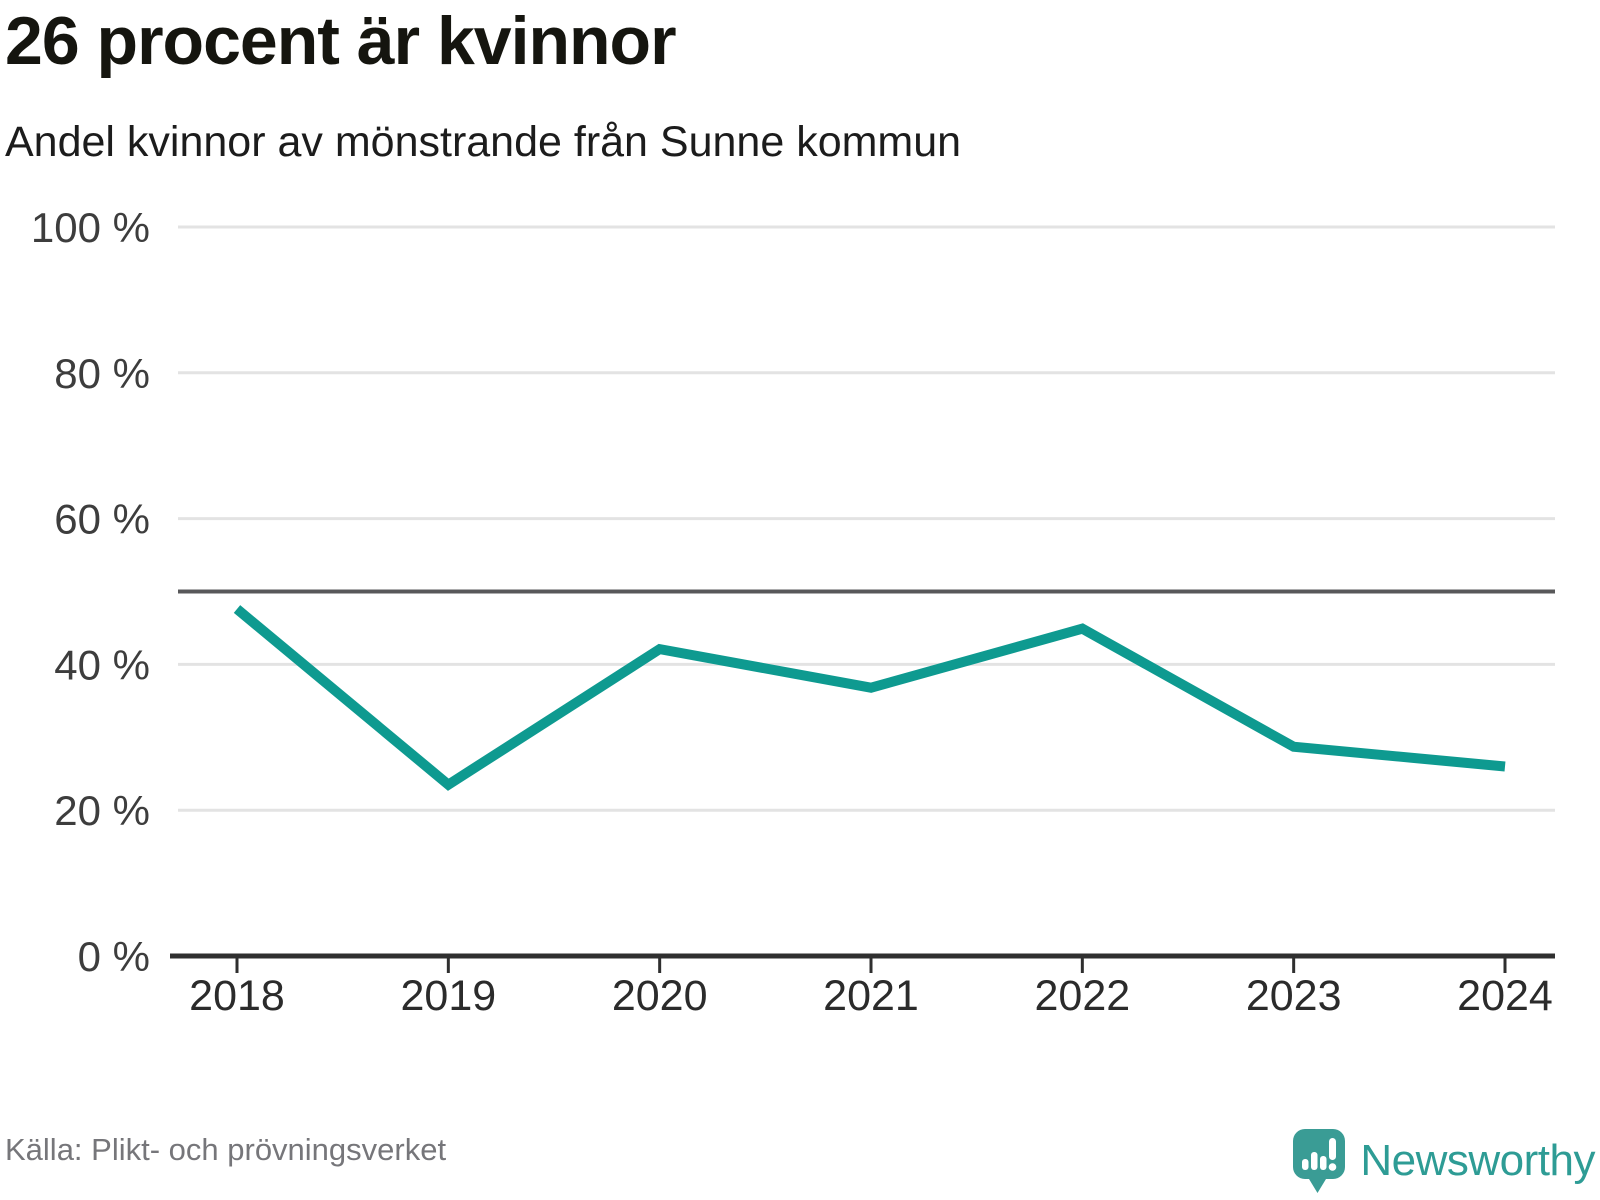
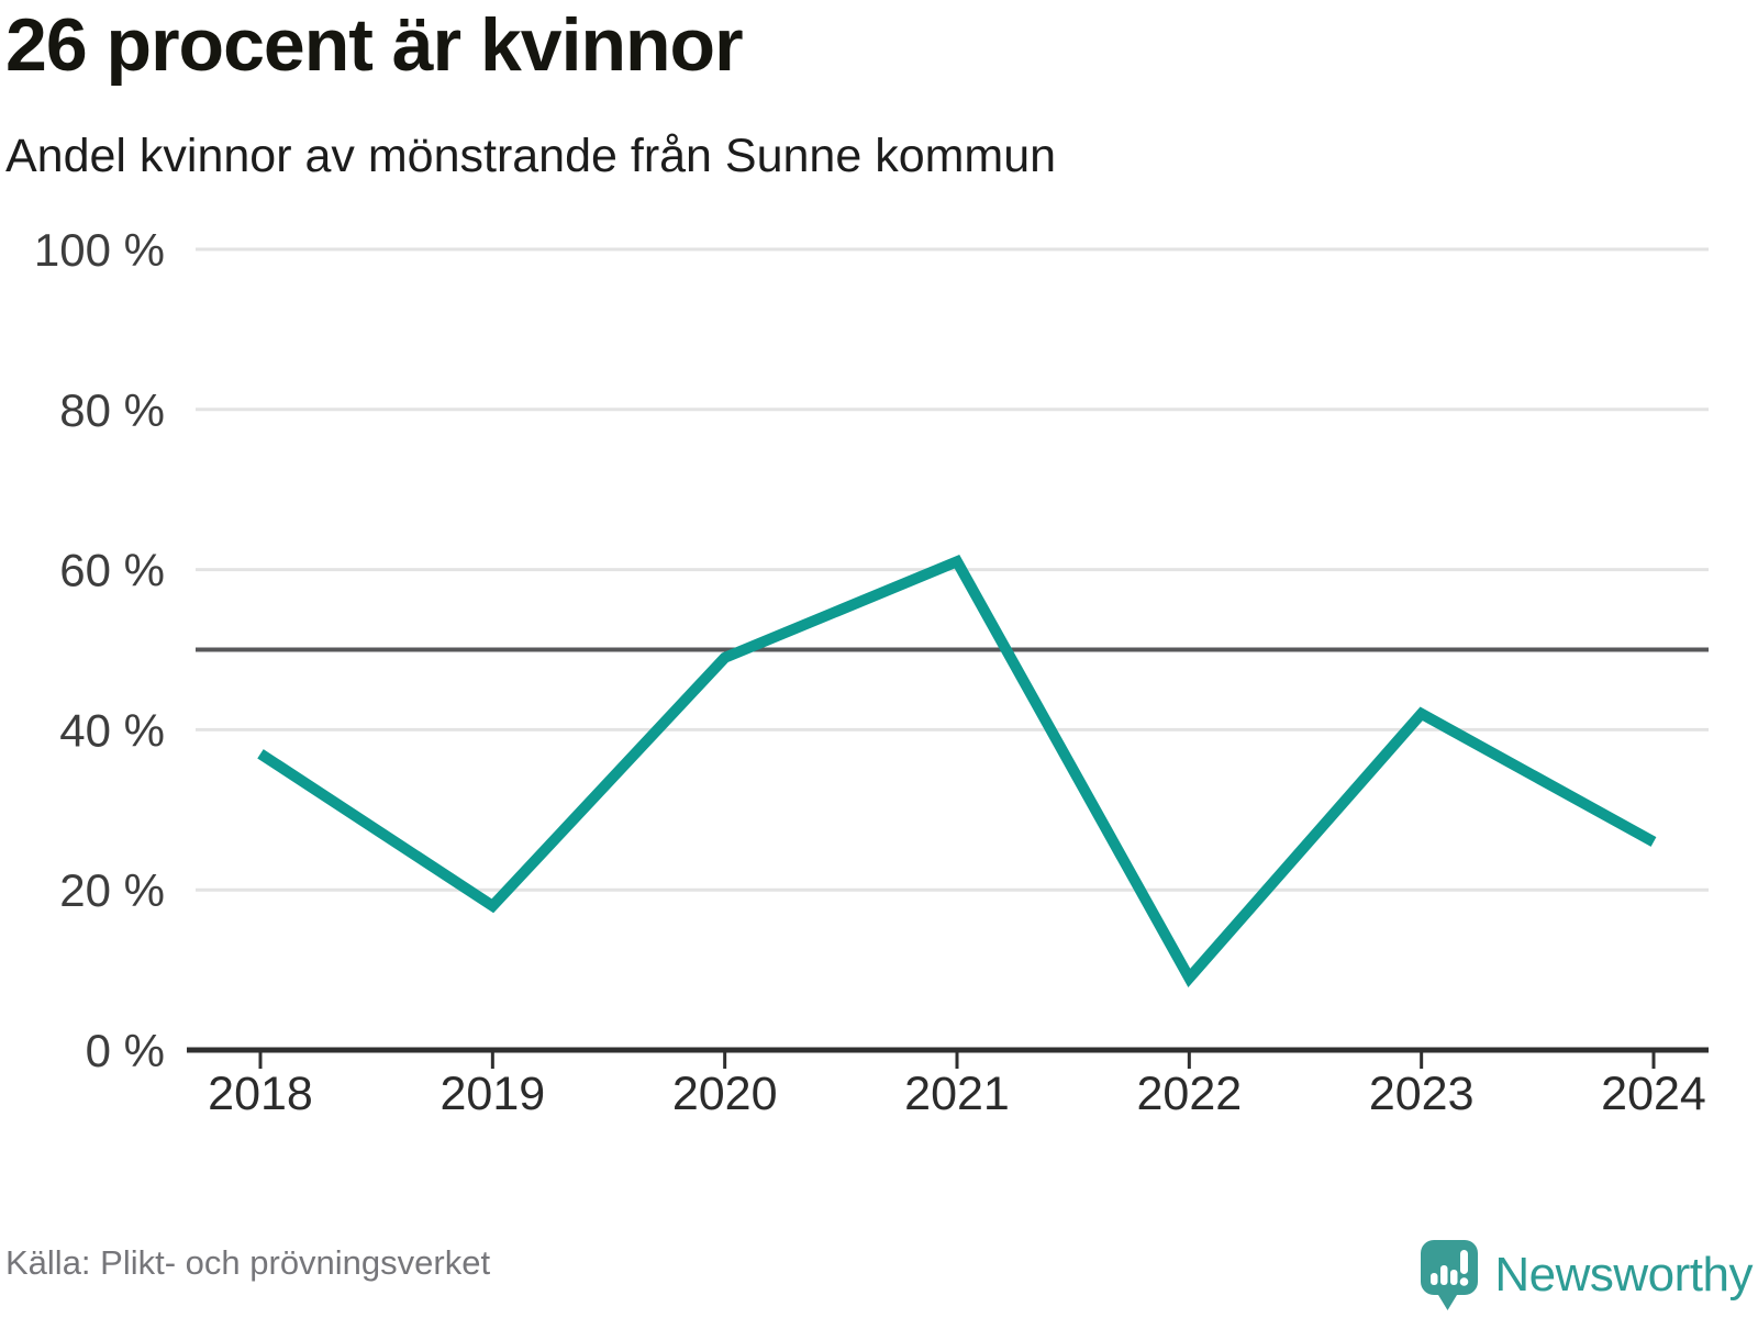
2018: 48% -> 37%
2019: 24% -> 18%
2020: 42% -> 49%
2021: 37% -> 61%
2022: 45% -> 9%
2023: 29% -> 42%
